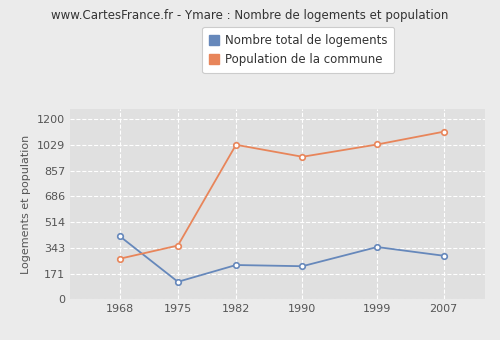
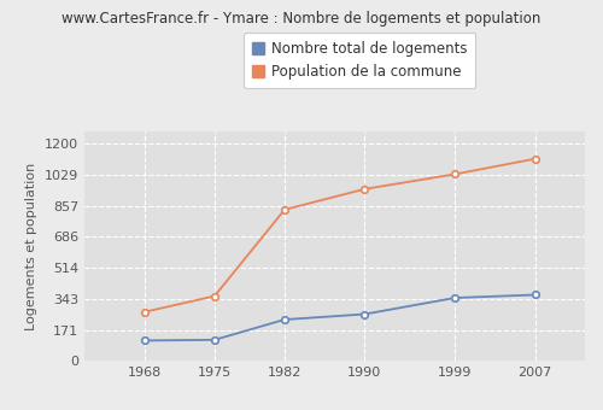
Nombre total de logements/1968: 420 -> 110
Population de la commune/1982: 1030 -> 840
Nombre total de logements/1990: 220 -> 260
Nombre total de logements/2007: 290 -> 360
